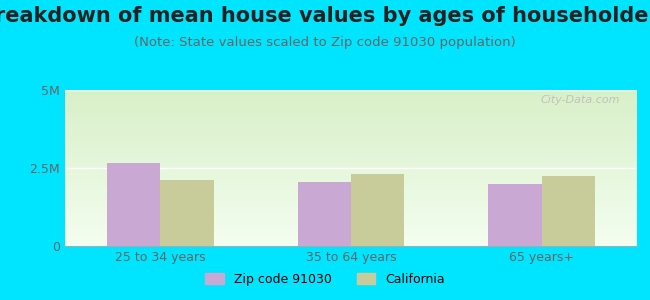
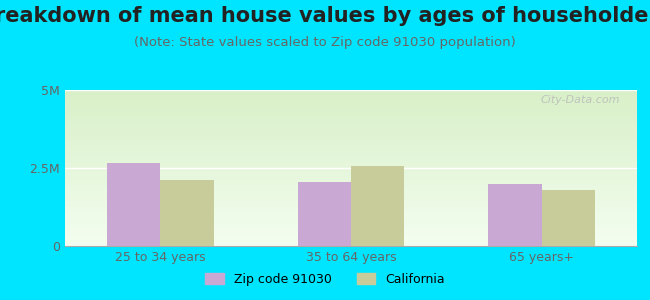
California/35 to 64 years: 2.30M -> 2.55M
California/65 years+: 2.25M -> 1.80M
